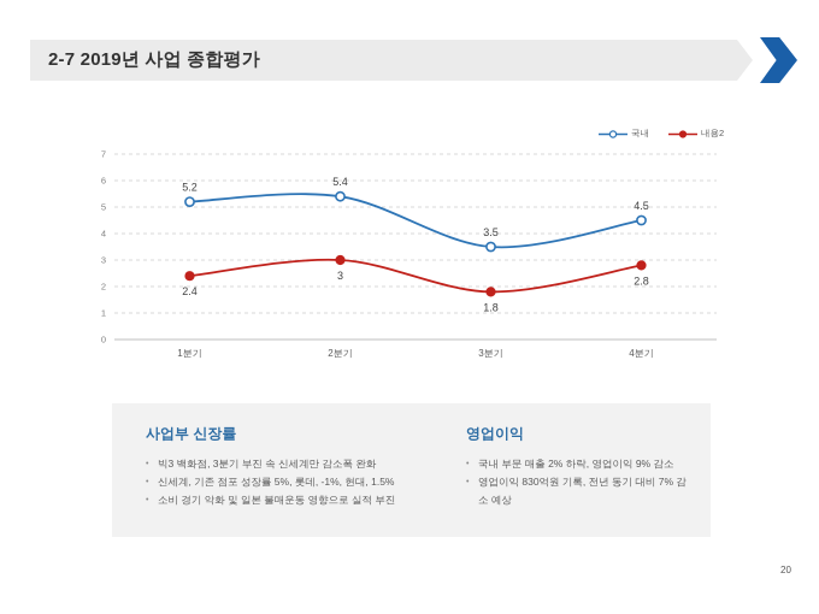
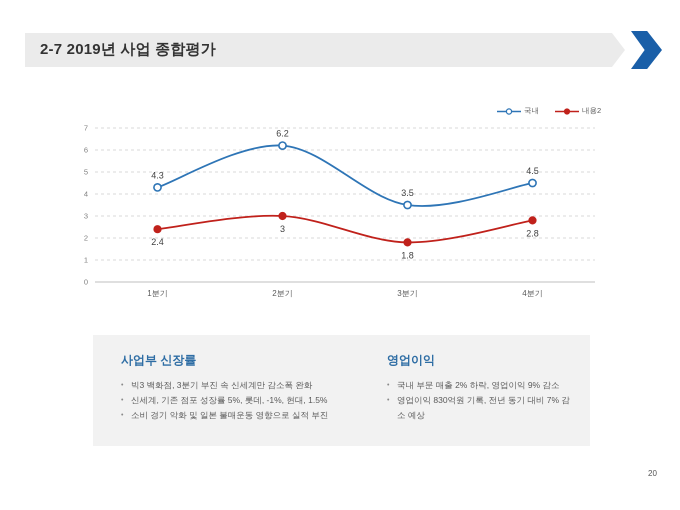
국내/1분기: 5.2 -> 4.3
국내/2분기: 5.4 -> 6.2
